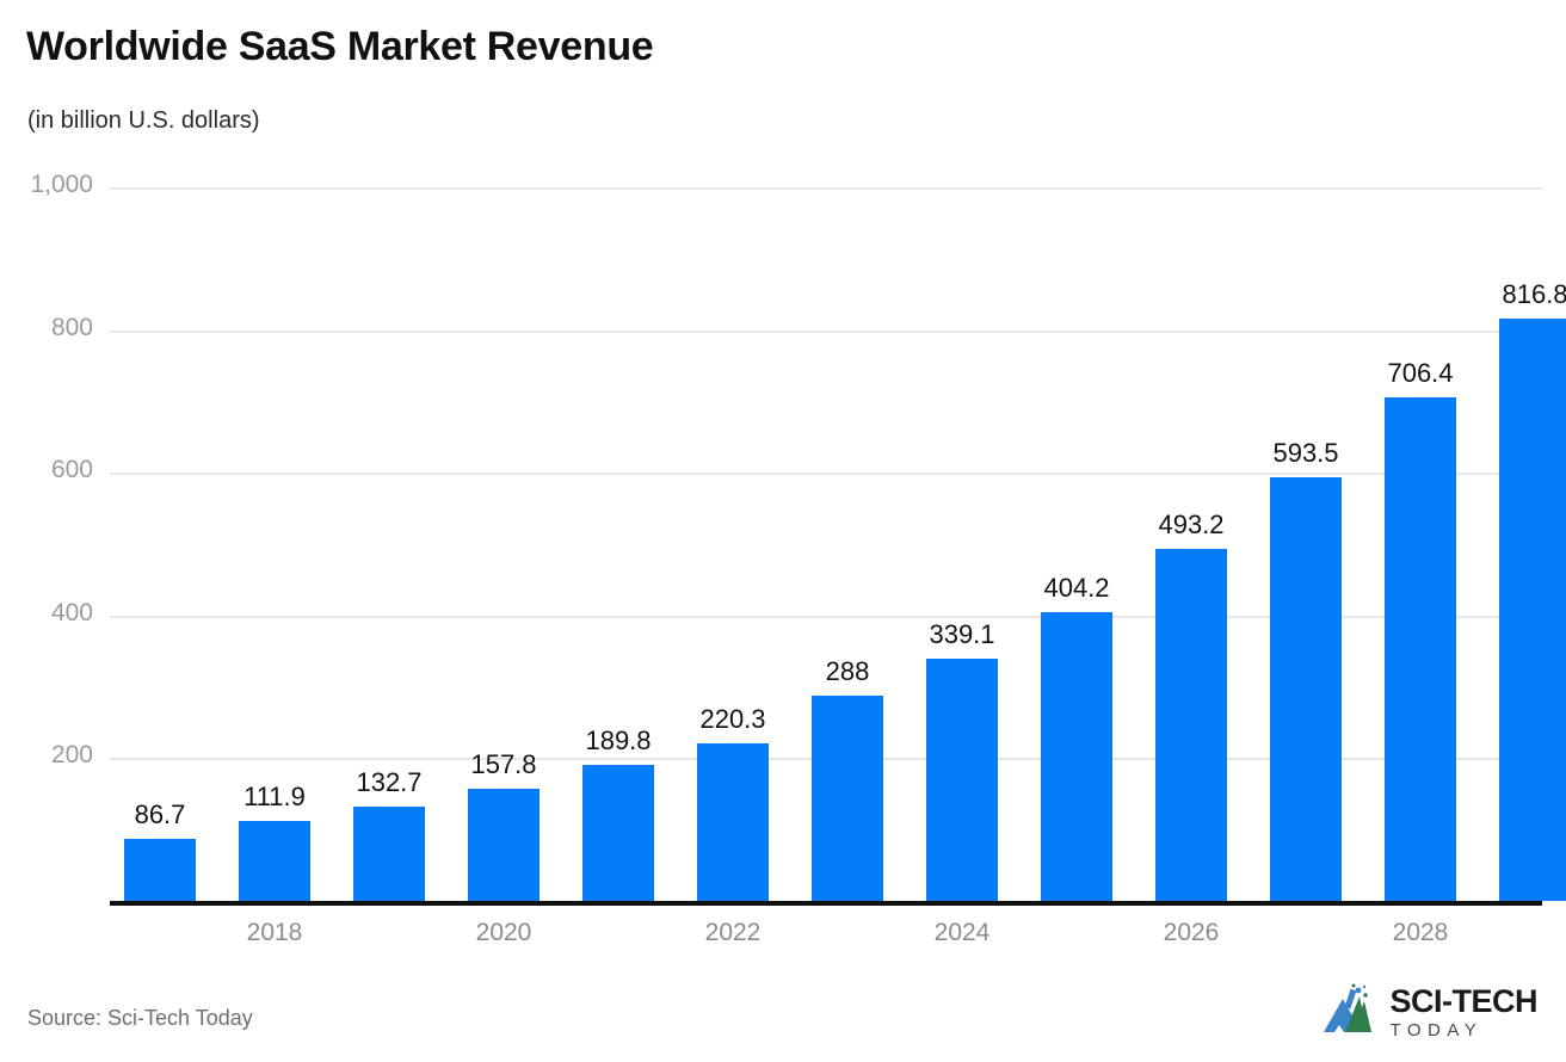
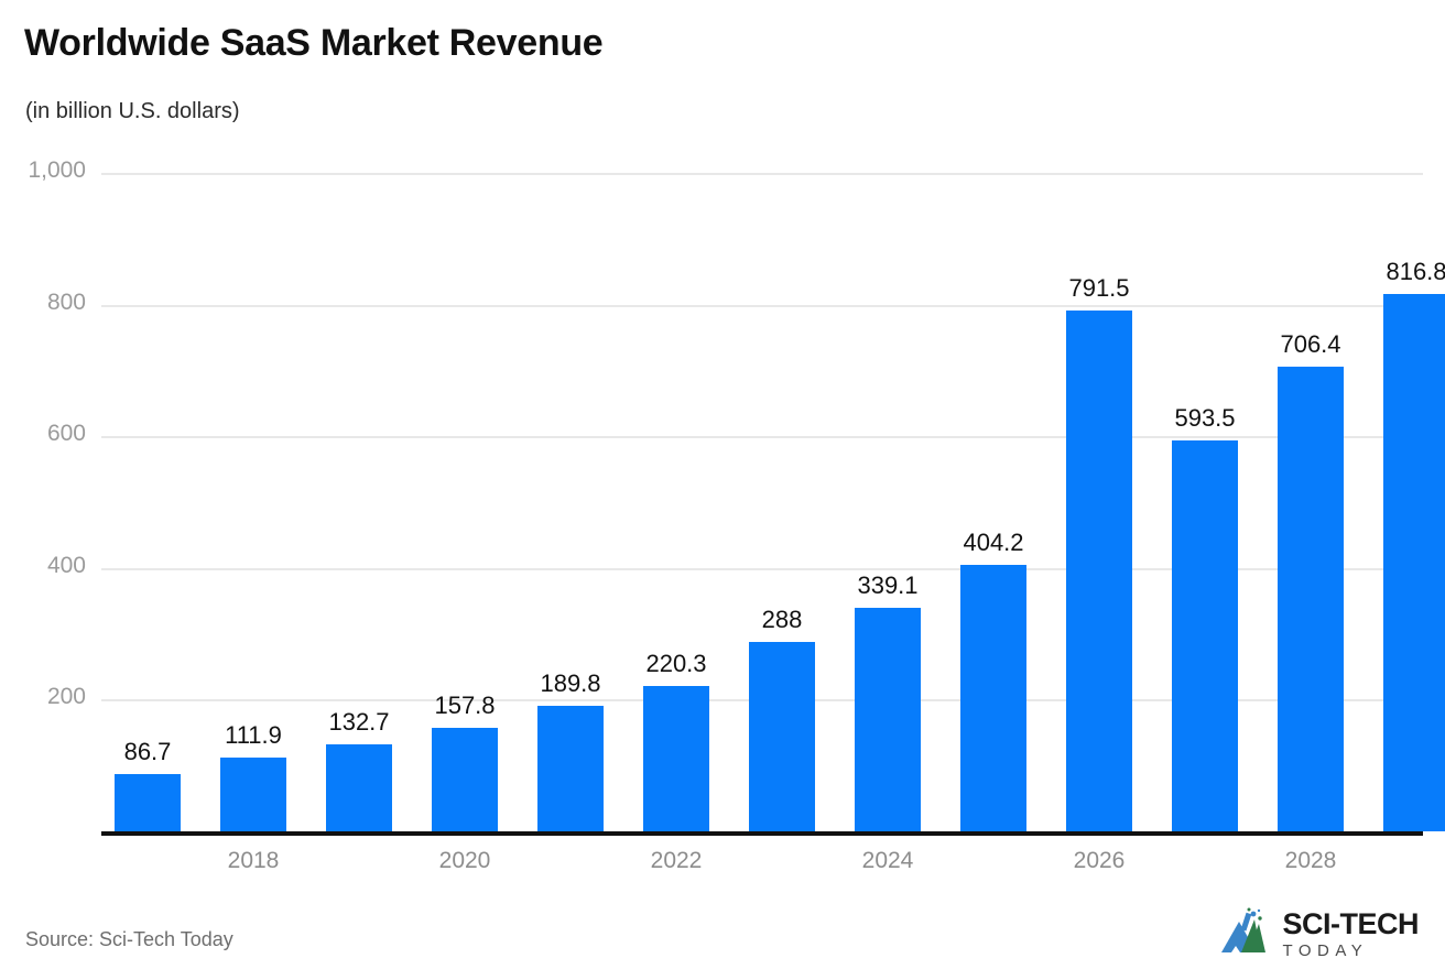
2026: 493.2 -> 791.5
